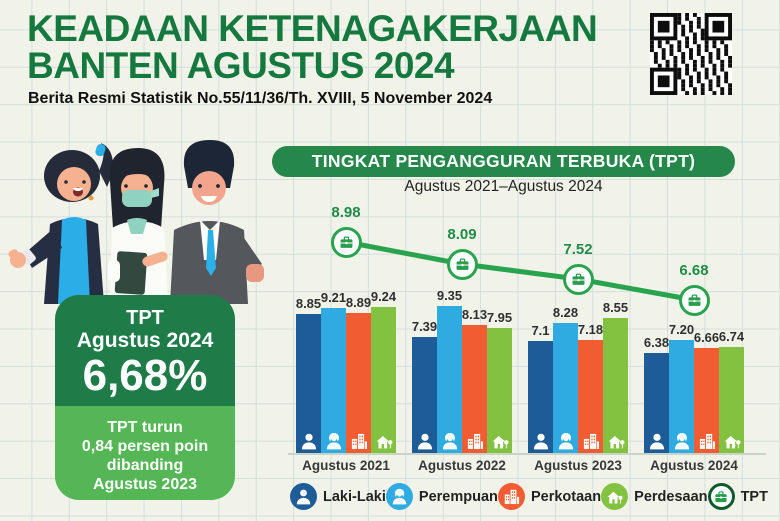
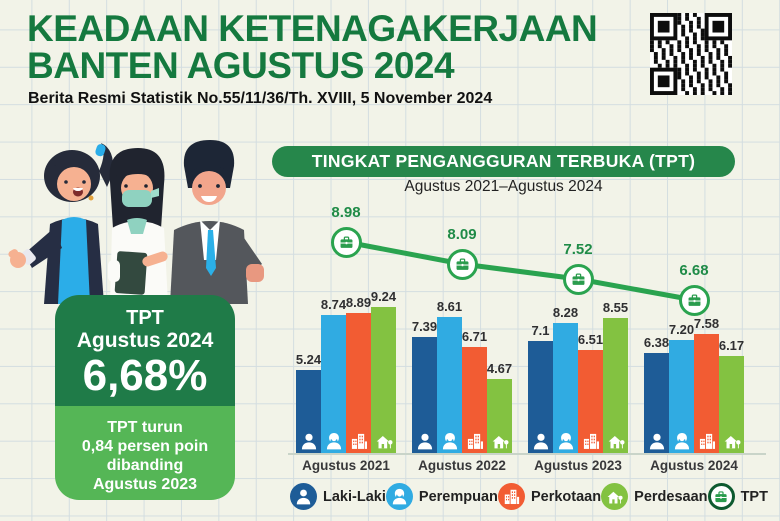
Laki-Laki/Agustus 2021: 8.85 -> 5.24
Perempuan/Agustus 2021: 9.21 -> 8.74
Perempuan/Agustus 2022: 9.35 -> 8.61
Perkotaan/Agustus 2022: 8.13 -> 6.71
Perdesaan/Agustus 2022: 7.95 -> 4.67
Perkotaan/Agustus 2023: 7.18 -> 6.51
Perkotaan/Agustus 2024: 6.66 -> 7.58
Perdesaan/Agustus 2024: 6.74 -> 6.17
